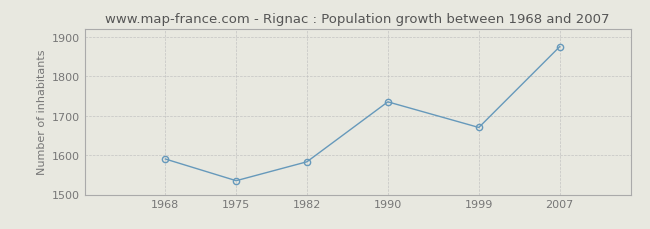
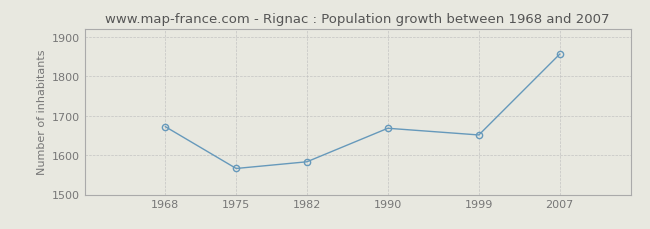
1968: 1590 -> 1672
1975: 1535 -> 1566
1990: 1735 -> 1668
1999: 1670 -> 1651
2007: 1875 -> 1856
